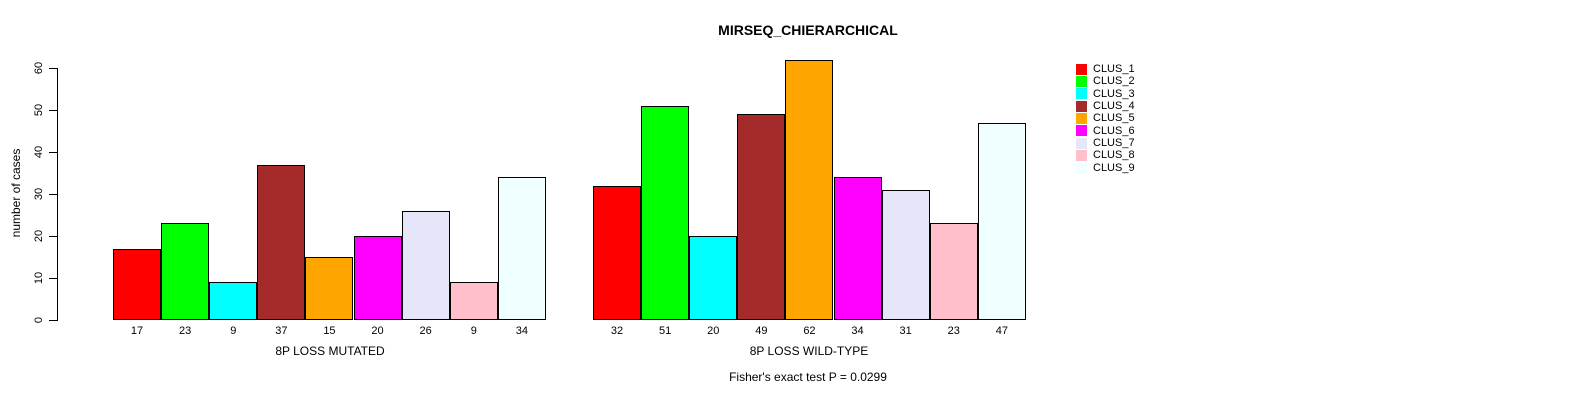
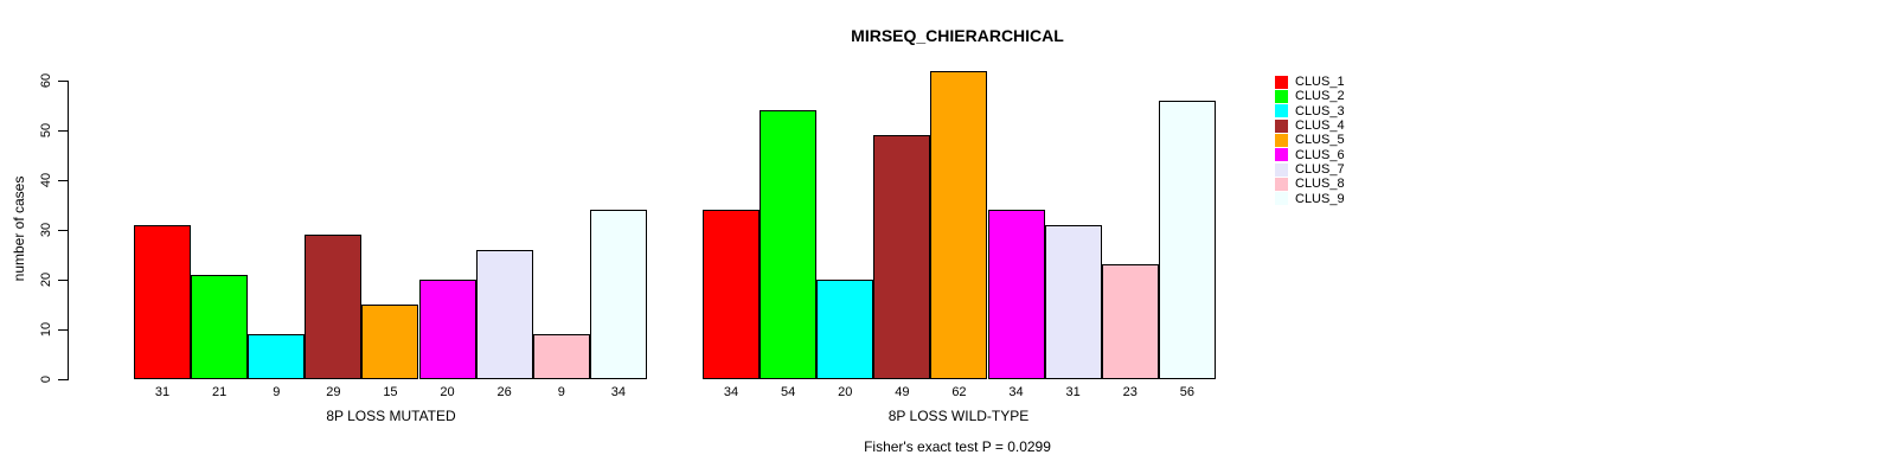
CLUS_1/8P LOSS MUTATED: 17 -> 31
CLUS_2/8P LOSS MUTATED: 23 -> 21
CLUS_4/8P LOSS MUTATED: 37 -> 29
CLUS_1/8P LOSS WILD-TYPE: 32 -> 34
CLUS_2/8P LOSS WILD-TYPE: 51 -> 54
CLUS_9/8P LOSS WILD-TYPE: 47 -> 56
